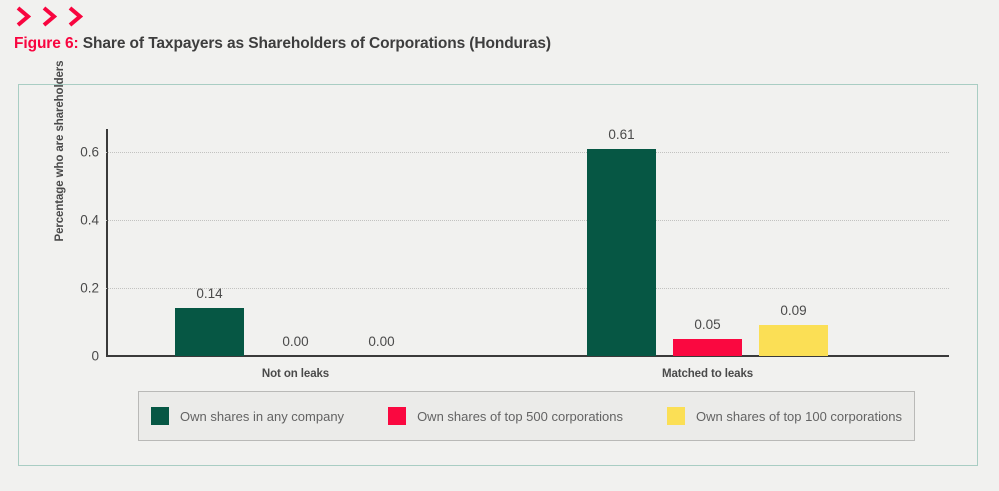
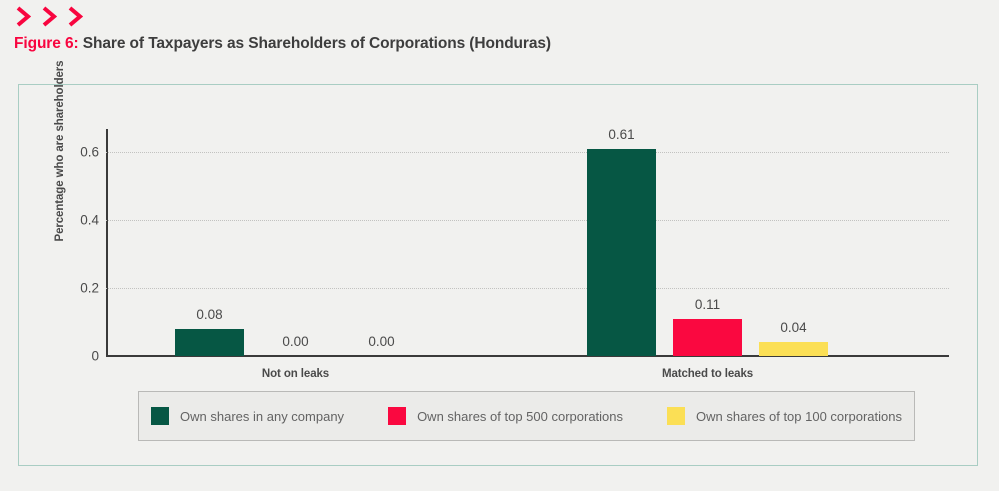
Own shares in any company/Not on leaks: 0.14 -> 0.08
Own shares of top 500 corporations/Matched to leaks: 0.05 -> 0.11
Own shares of top 100 corporations/Matched to leaks: 0.09 -> 0.04
